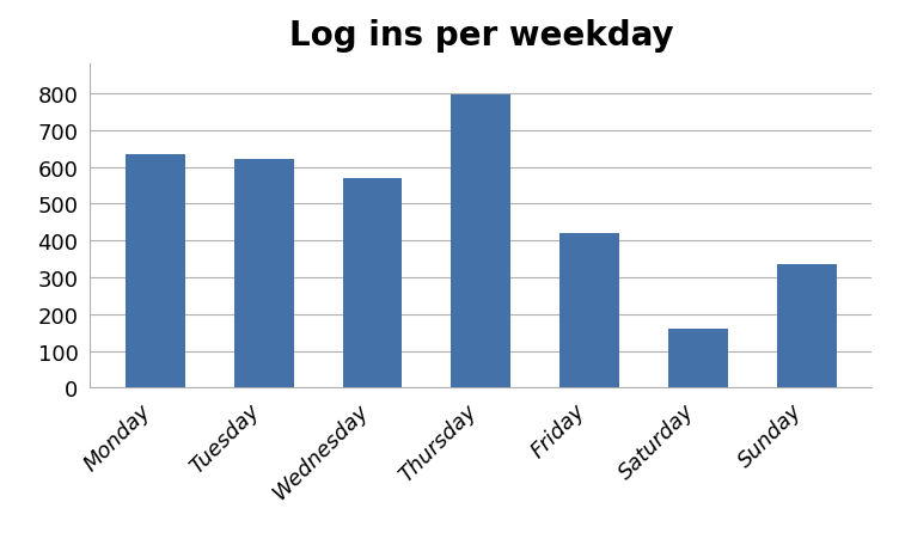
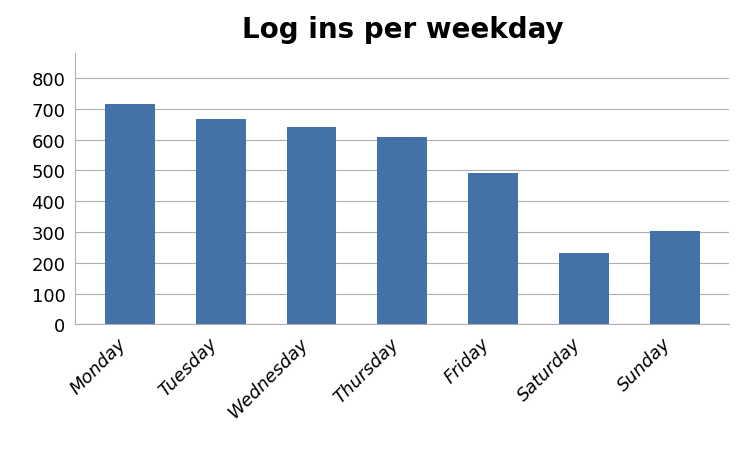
Monday: 635 -> 715
Tuesday: 620 -> 665
Wednesday: 570 -> 640
Thursday: 795 -> 607
Friday: 420 -> 490
Saturday: 160 -> 233
Sunday: 335 -> 302
